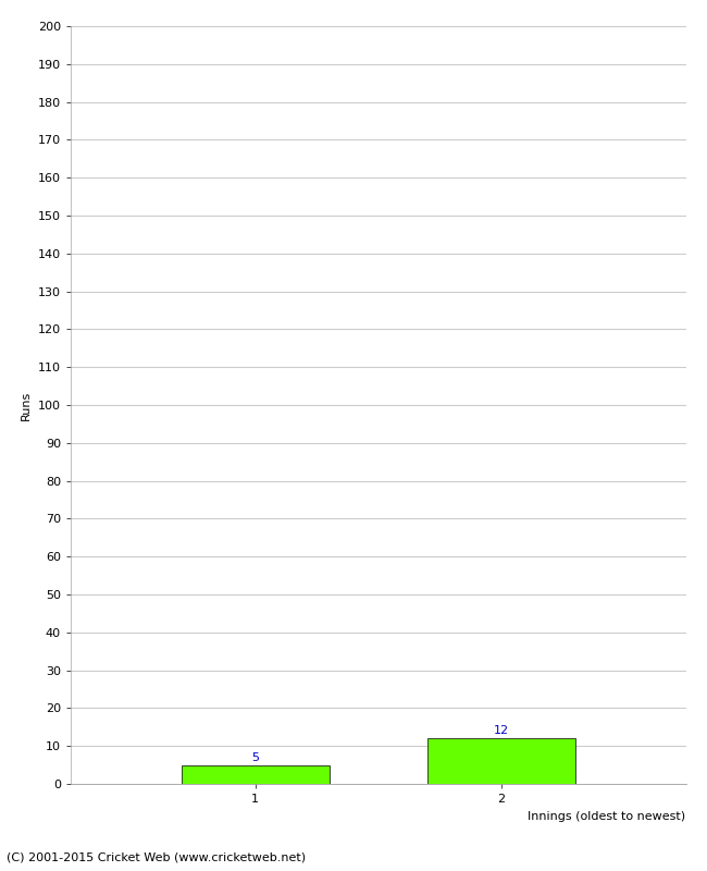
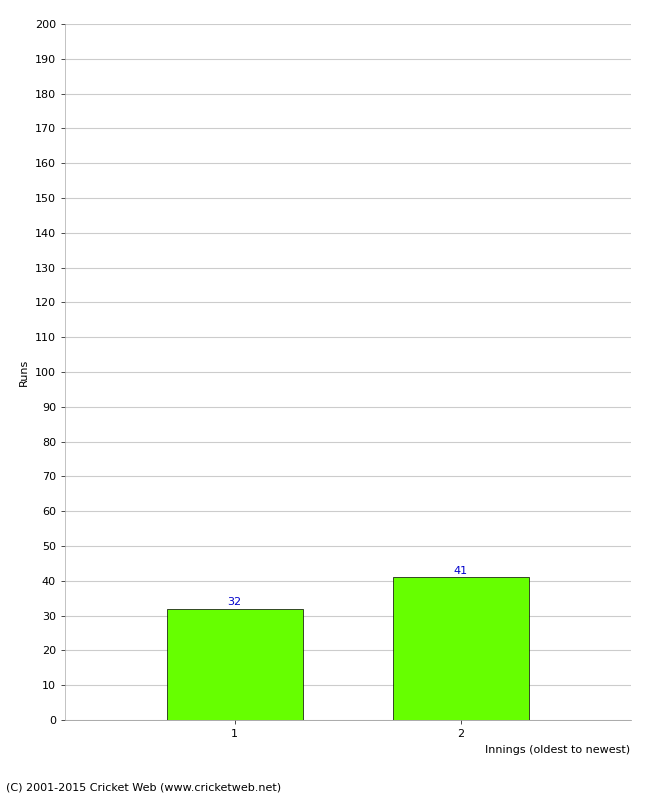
1: 5 -> 32
2: 12 -> 41
